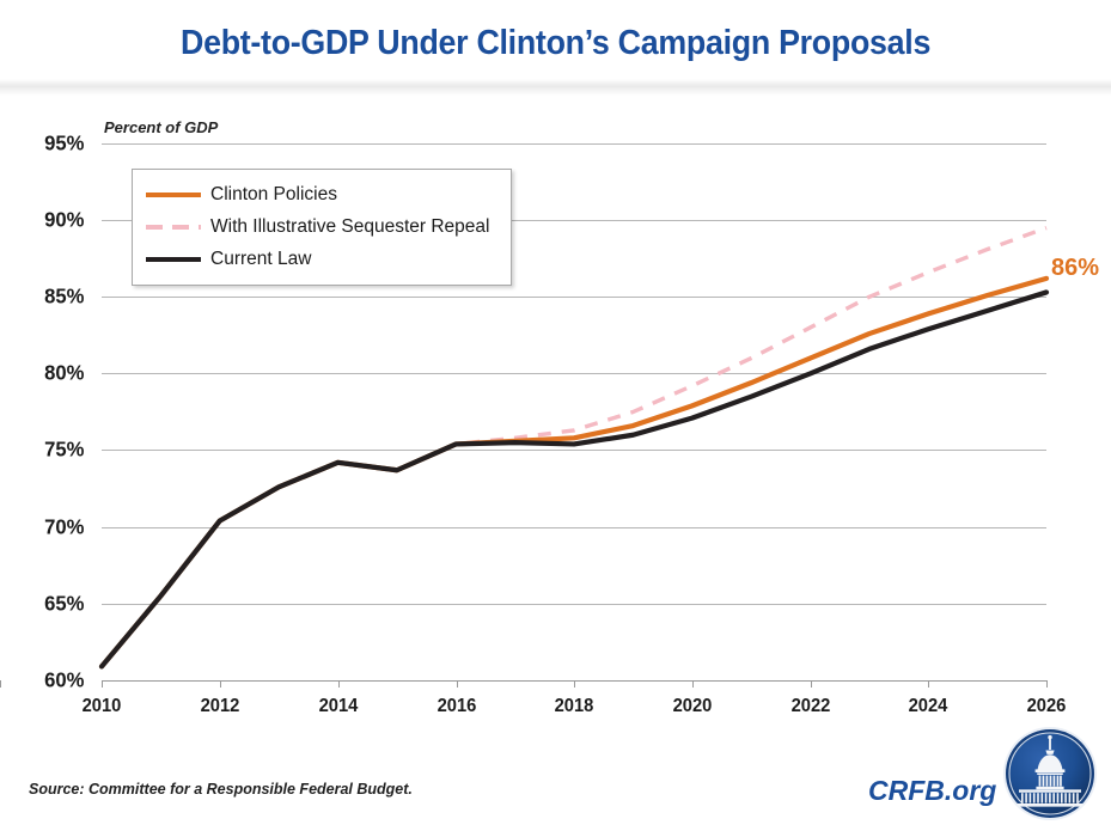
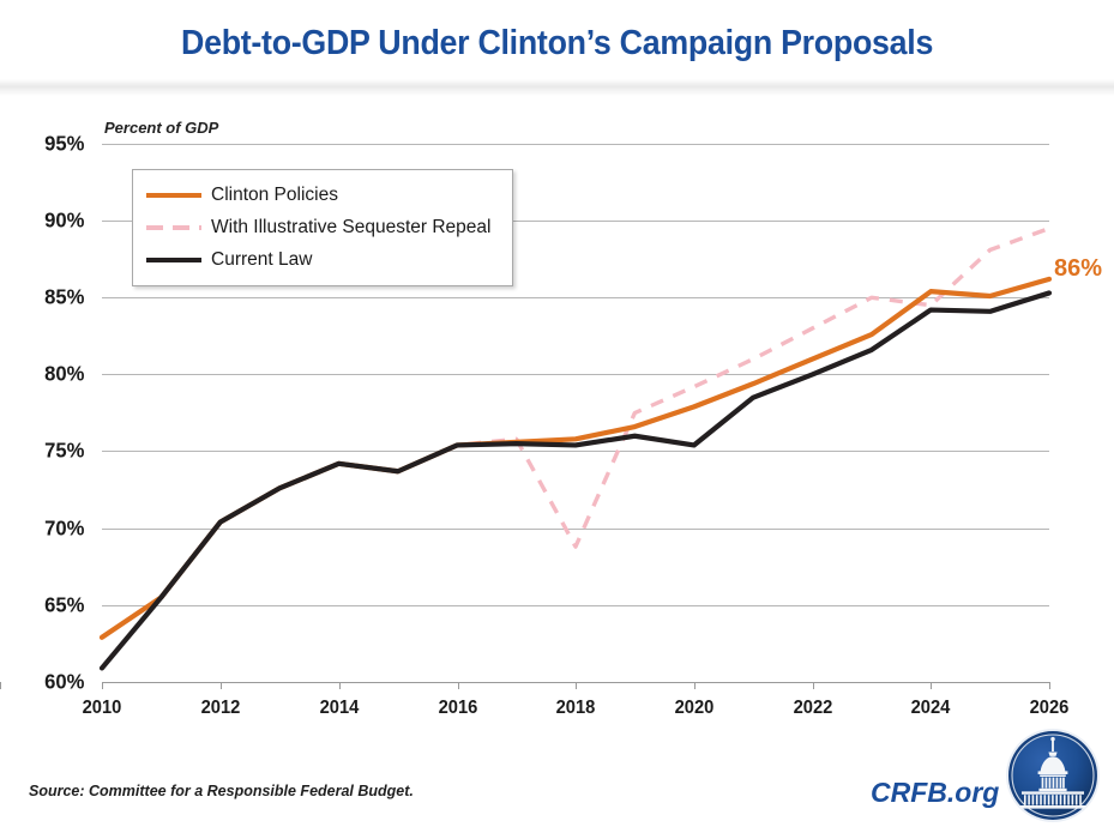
Clinton Policies/2010: 60.9% -> 62.9%
With Illustrative Sequester Repeal/2018: 76.3% -> 68.8%
Current Law/2020: 77.1% -> 75.4%
Current Law/2024: 82.9% -> 84.2%
Clinton Policies/2024: 83.9% -> 85.4%
With Illustrative Sequester Repeal/2024: 86.6% -> 84.5%
